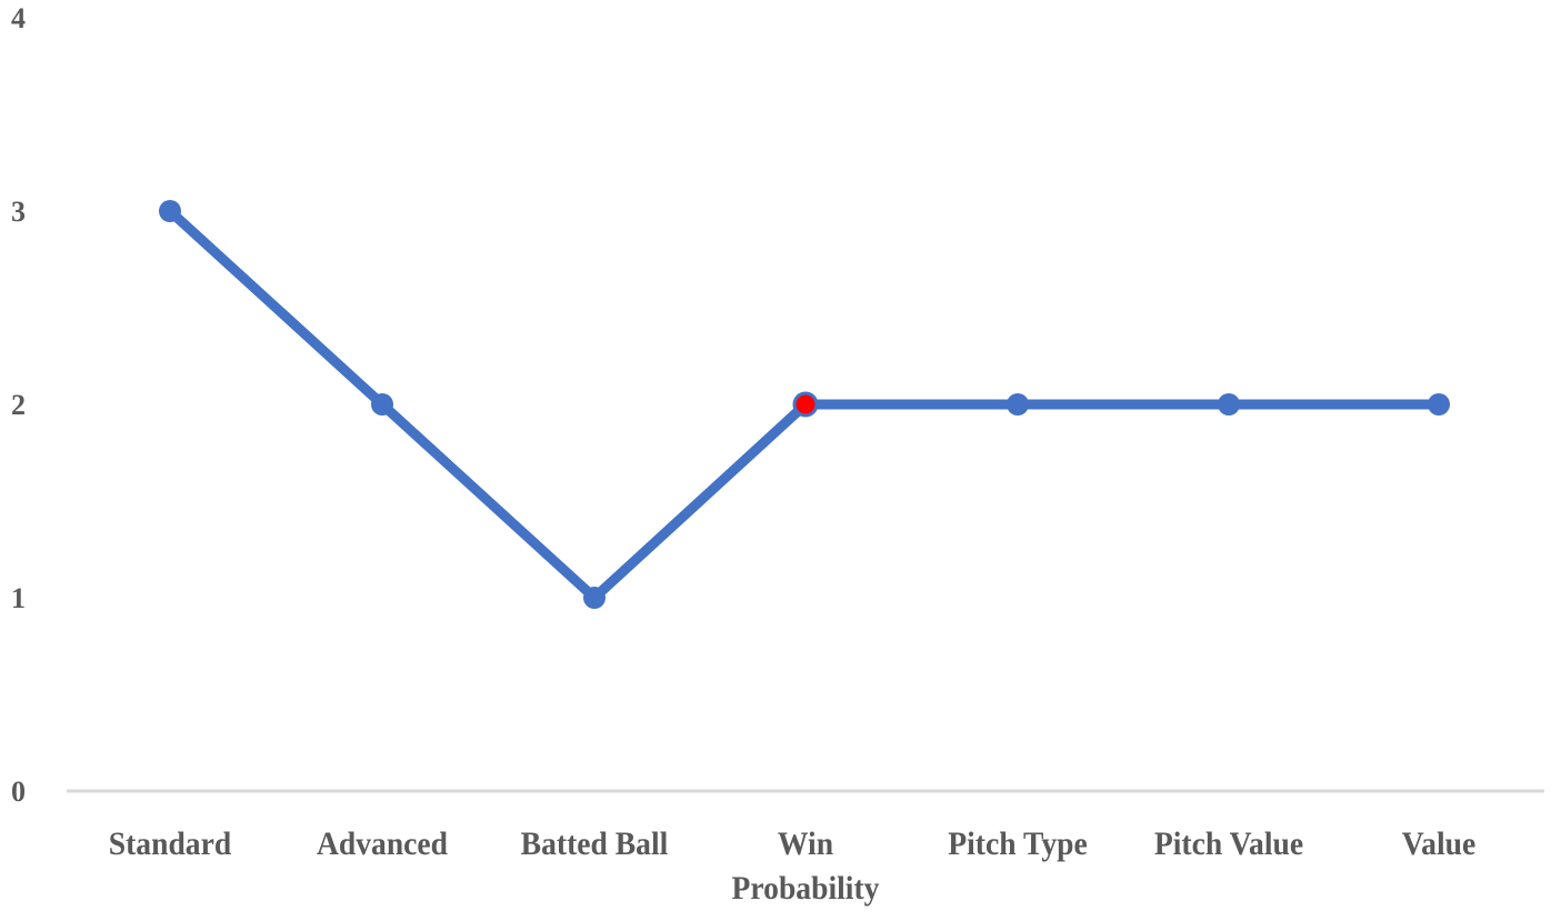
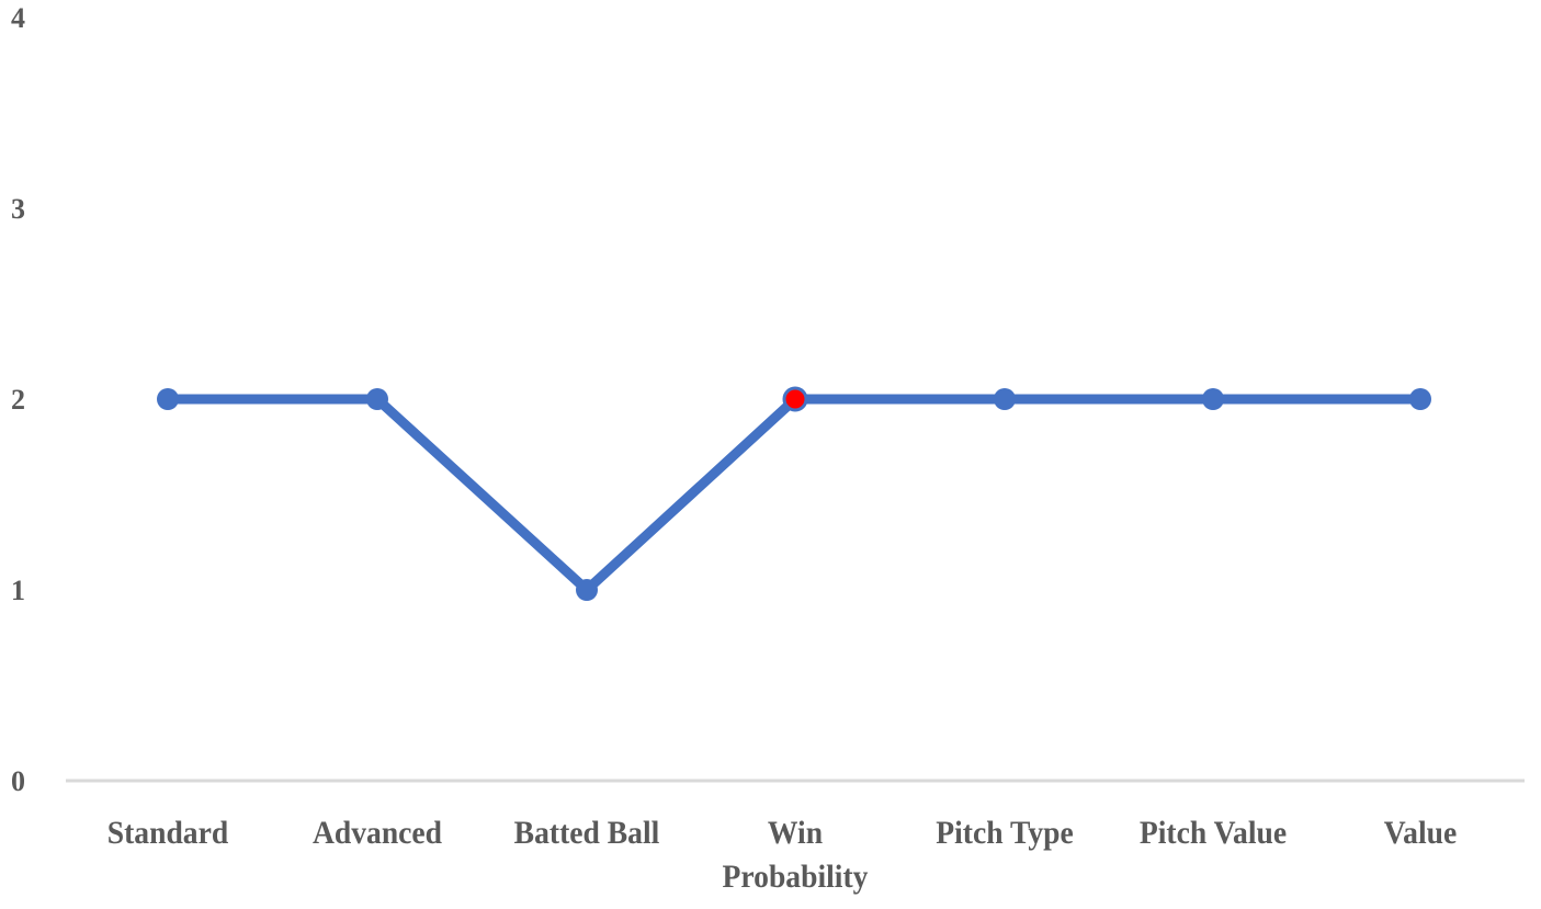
Standard: 3 -> 2
